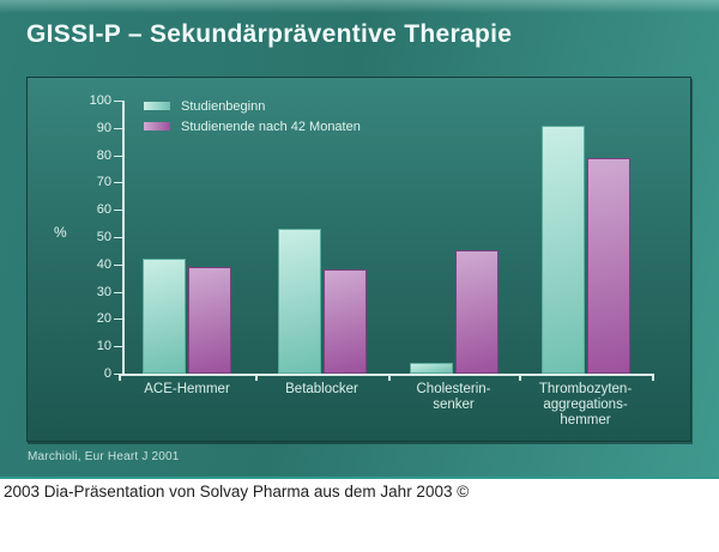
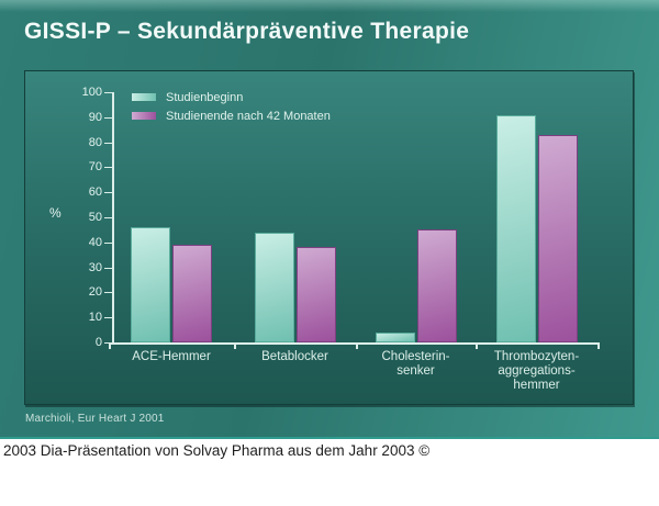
Studienbeginn/ACE-Hemmer: 42 -> 46
Studienbeginn/Betablocker: 53 -> 44
Studienende nach 42 Monaten/Thrombozyten- aggregations- hemmer: 79 -> 83
